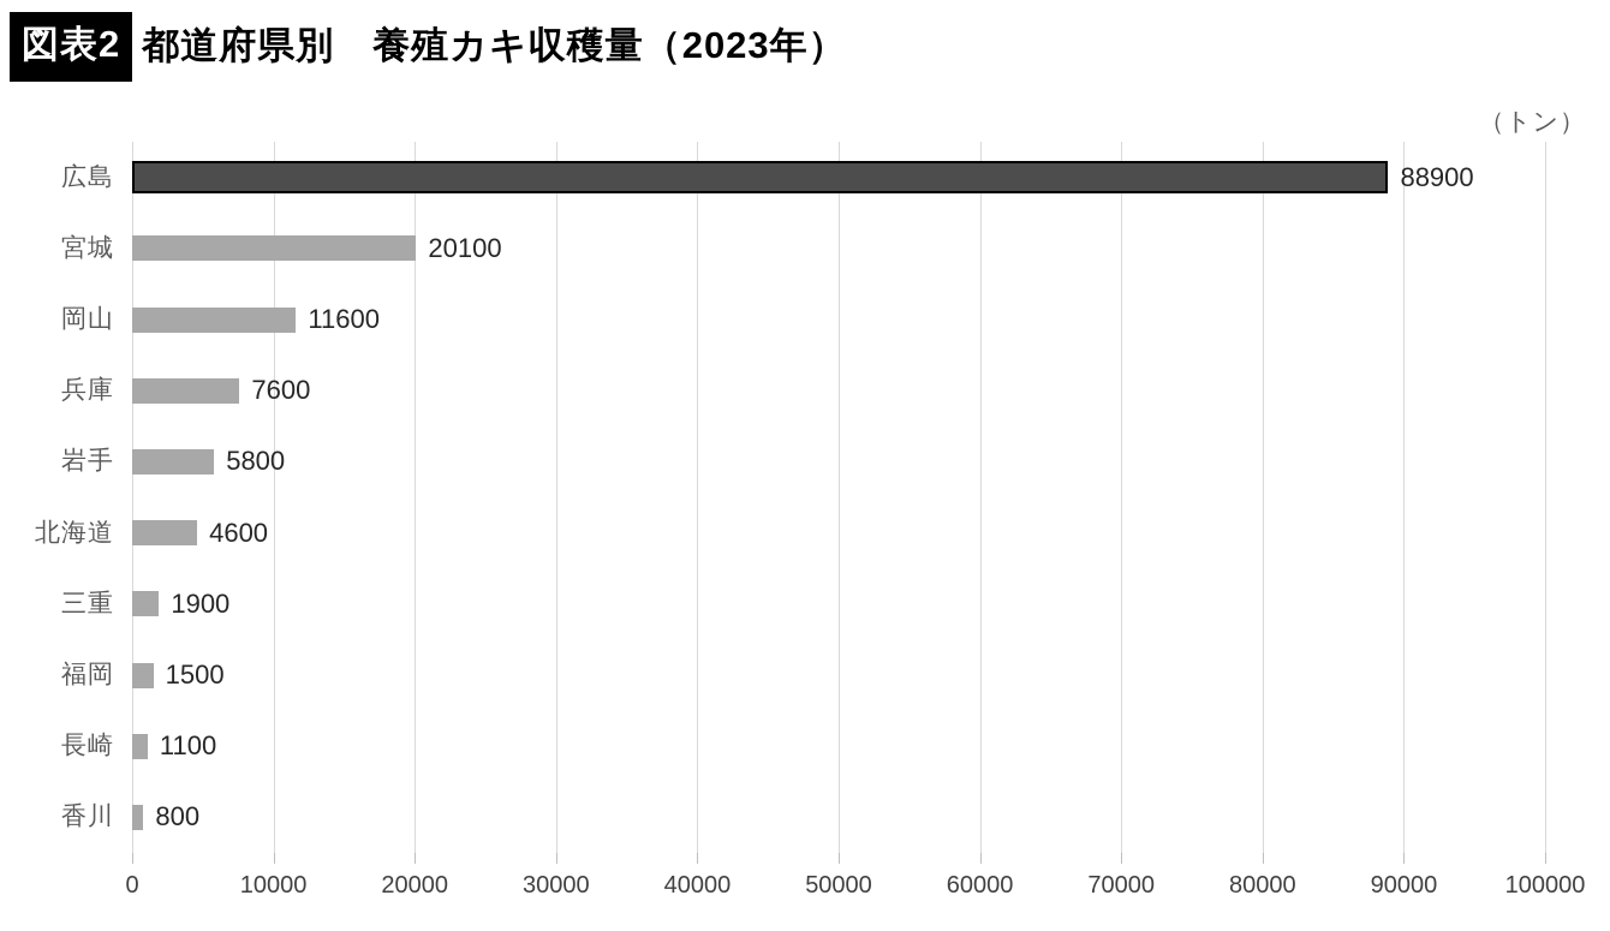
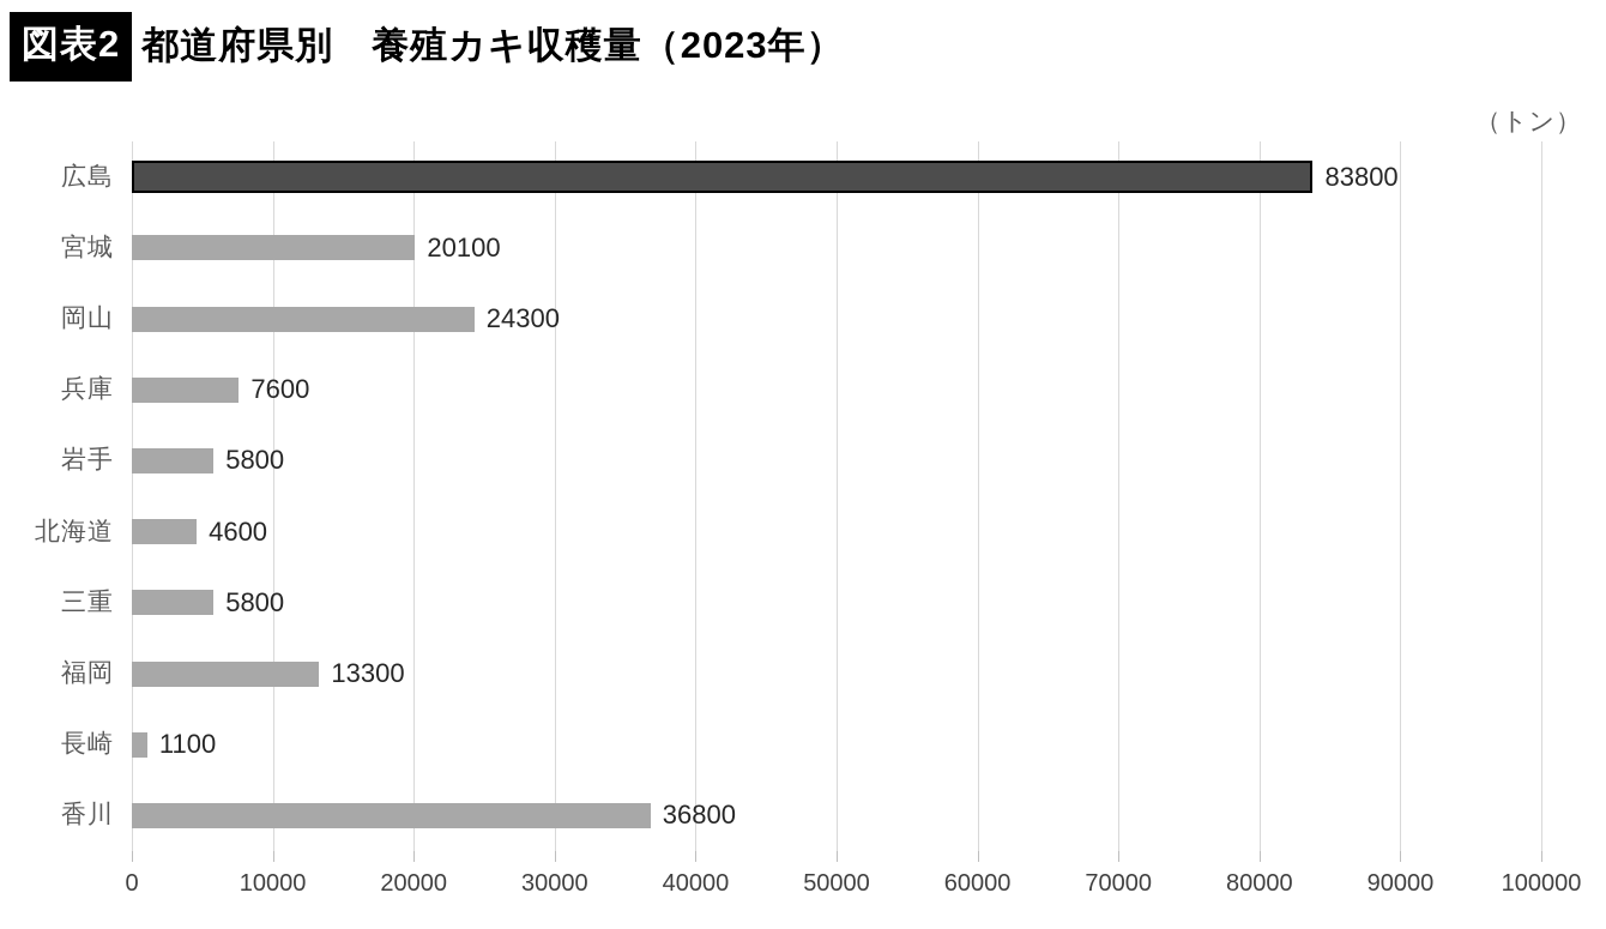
広島: 88900 -> 83800
岡山: 11600 -> 24300
三重: 1900 -> 5800
福岡: 1500 -> 13300
香川: 800 -> 36800
